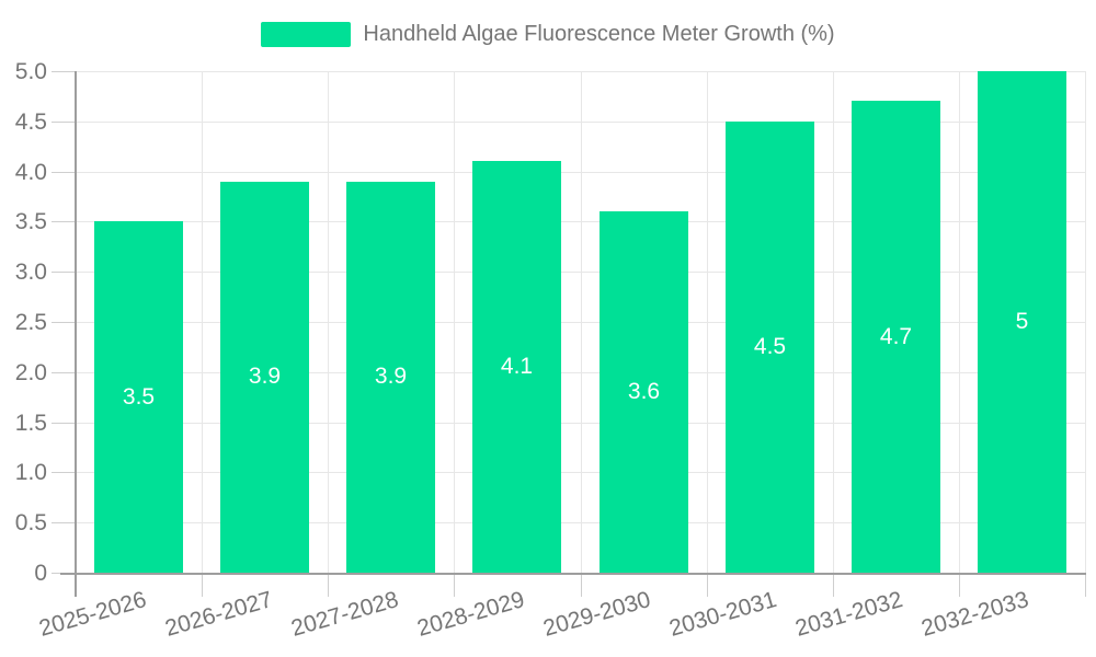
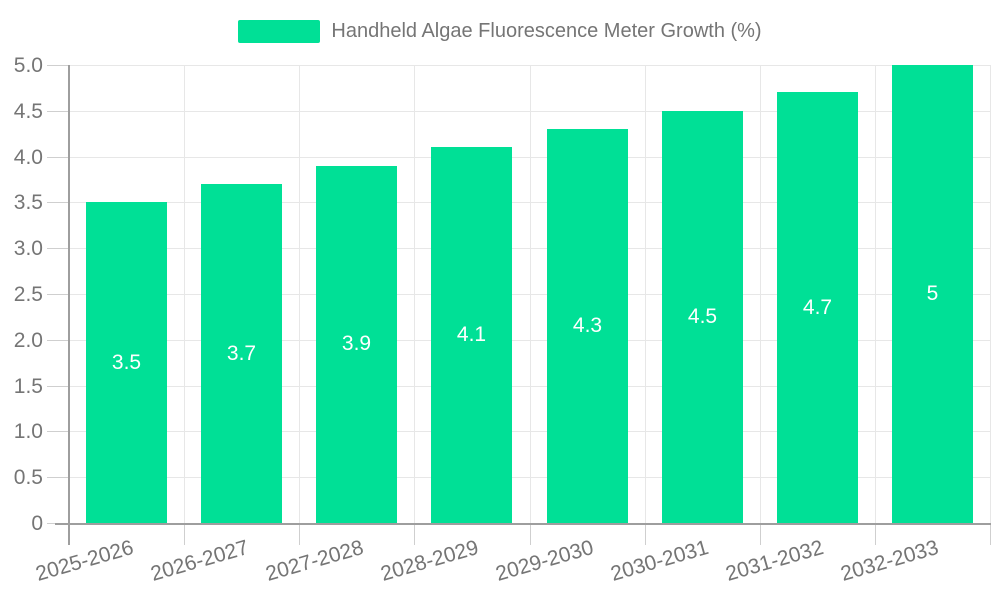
2026-2027: 3.9 -> 3.7
2029-2030: 3.6 -> 4.3
